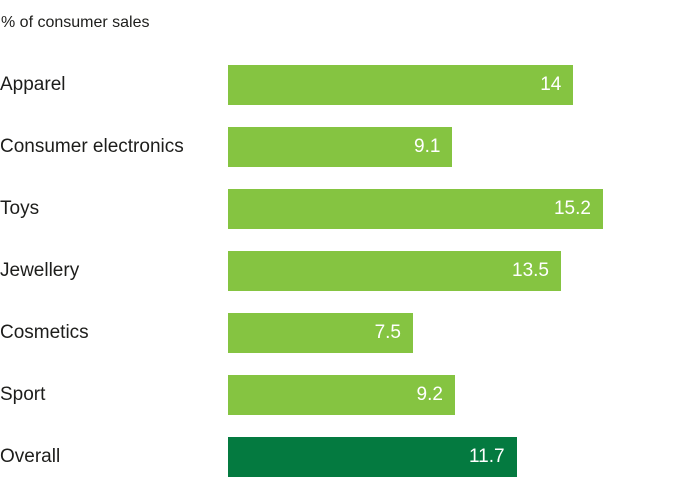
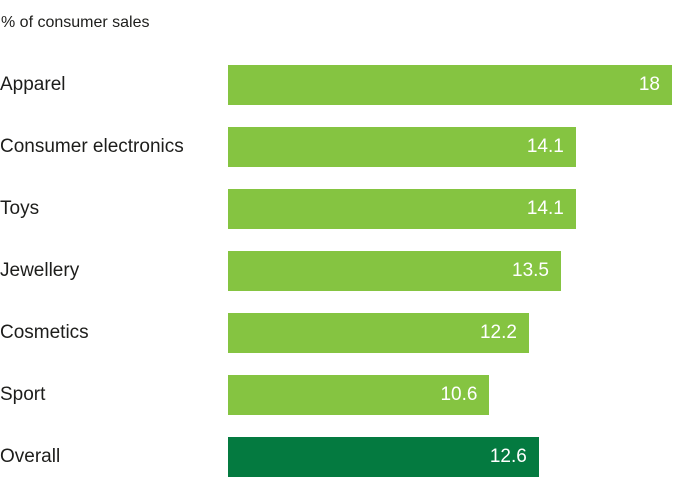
Apparel: 14 -> 18
Consumer electronics: 9.1 -> 14.1
Toys: 15.2 -> 14.1
Cosmetics: 7.5 -> 12.2
Sport: 9.2 -> 10.6
Overall: 11.7 -> 12.6
